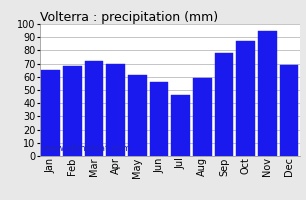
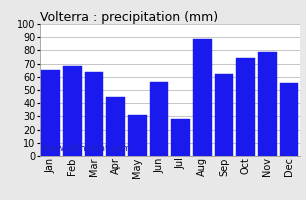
Mar: 72 -> 64
Apr: 70 -> 45
May: 61 -> 31
Jul: 46 -> 28
Aug: 59 -> 89
Sep: 78 -> 62
Oct: 87 -> 74
Nov: 95 -> 79
Dec: 69 -> 55
